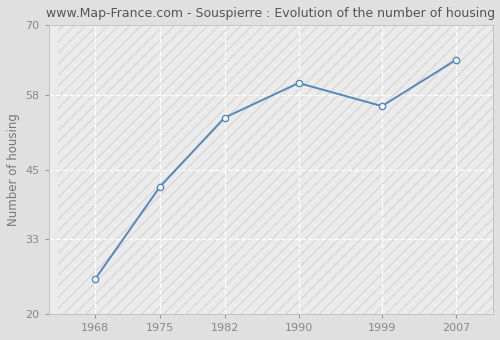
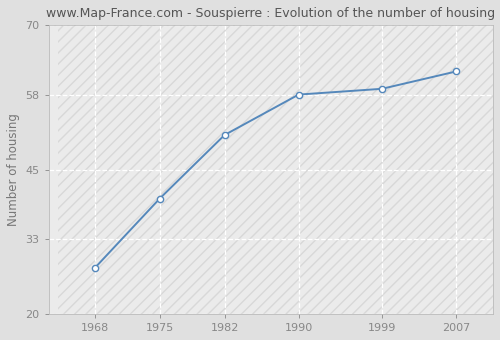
1968: 26 -> 28
1975: 42 -> 40
1982: 54 -> 51
1990: 60 -> 58
1999: 56 -> 59
2007: 64 -> 62
